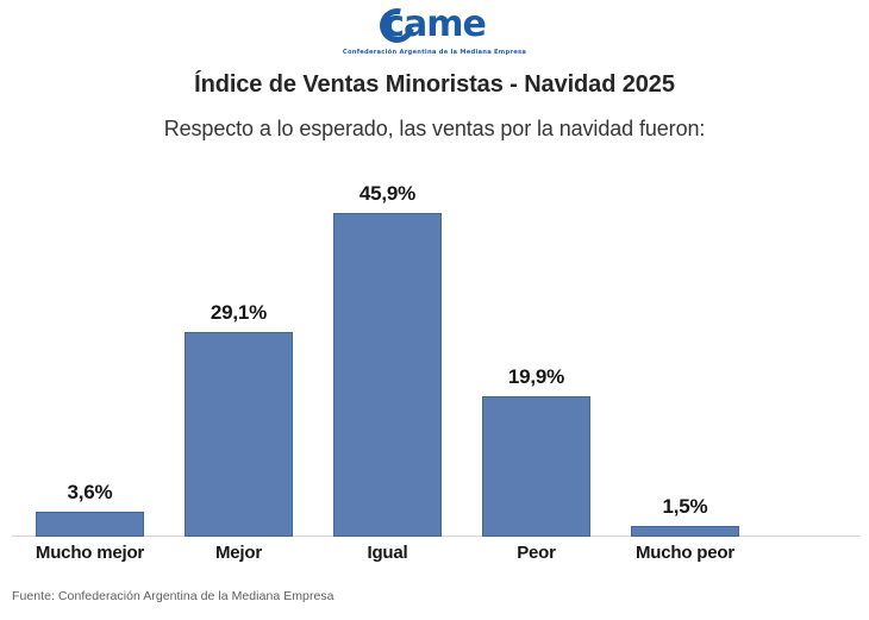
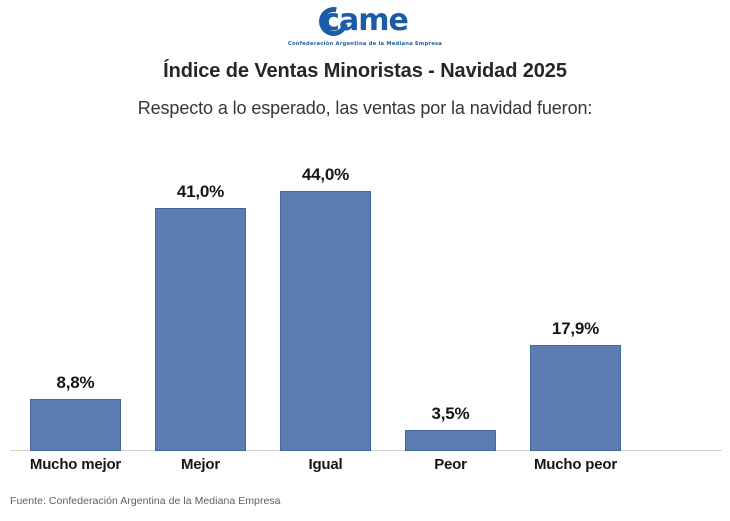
Mucho mejor: 3,6% -> 8,8%
Mejor: 29,1% -> 41,0%
Igual: 45,9% -> 44,0%
Peor: 19,9% -> 3,5%
Mucho peor: 1,5% -> 17,9%
